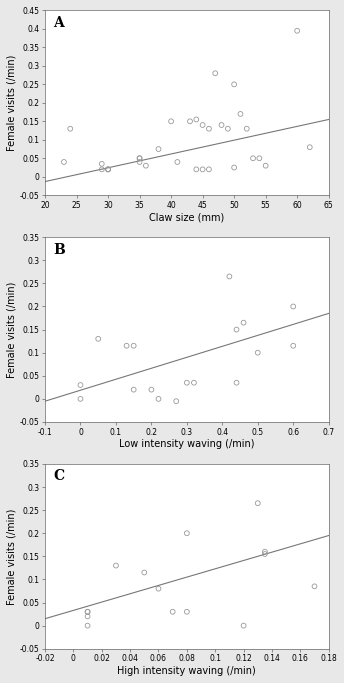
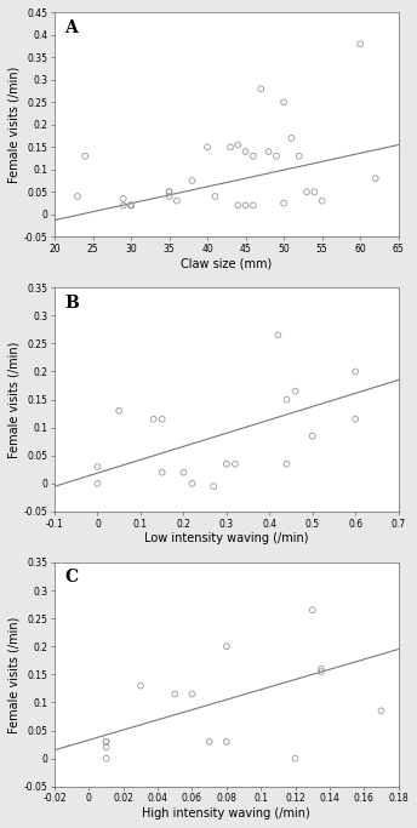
60: 0.395 -> 0.380
0.5: 0.100 -> 0.085
0.06: 0.080 -> 0.115
